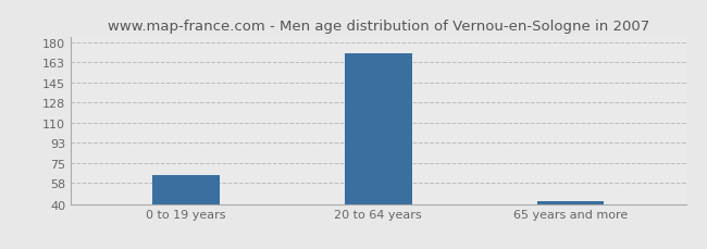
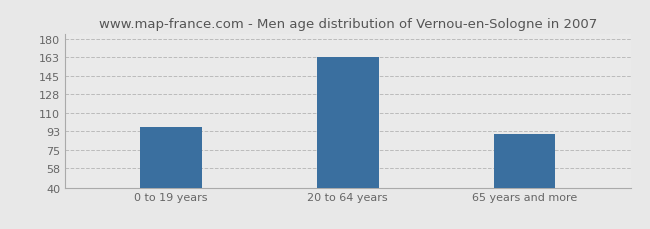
0 to 19 years: 65 -> 97
20 to 64 years: 170 -> 163
65 years and more: 42 -> 90
